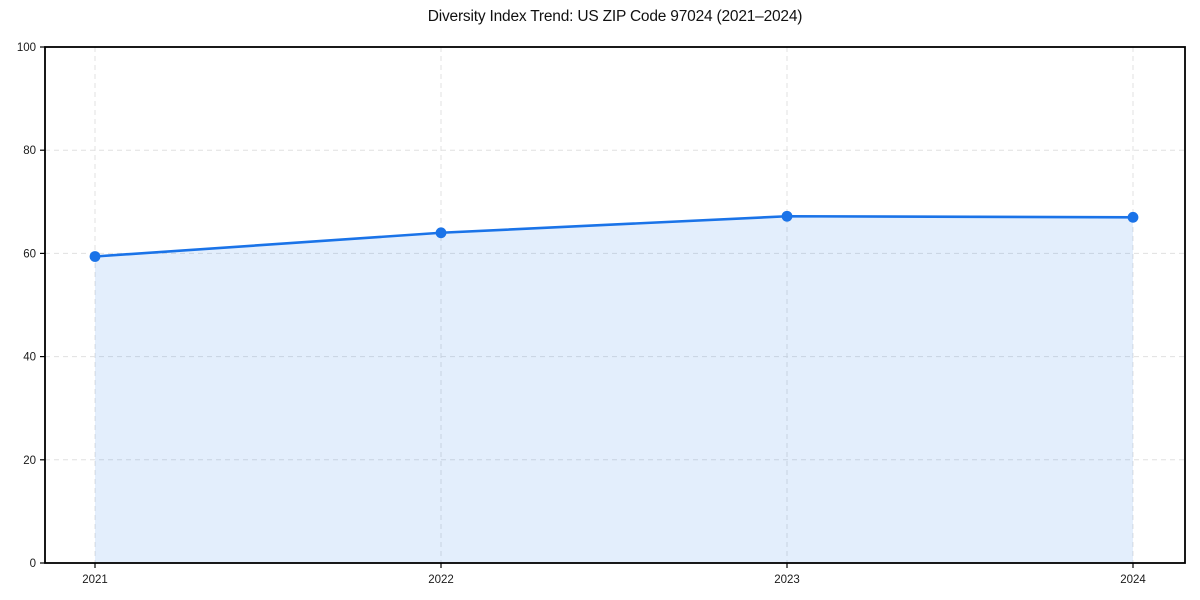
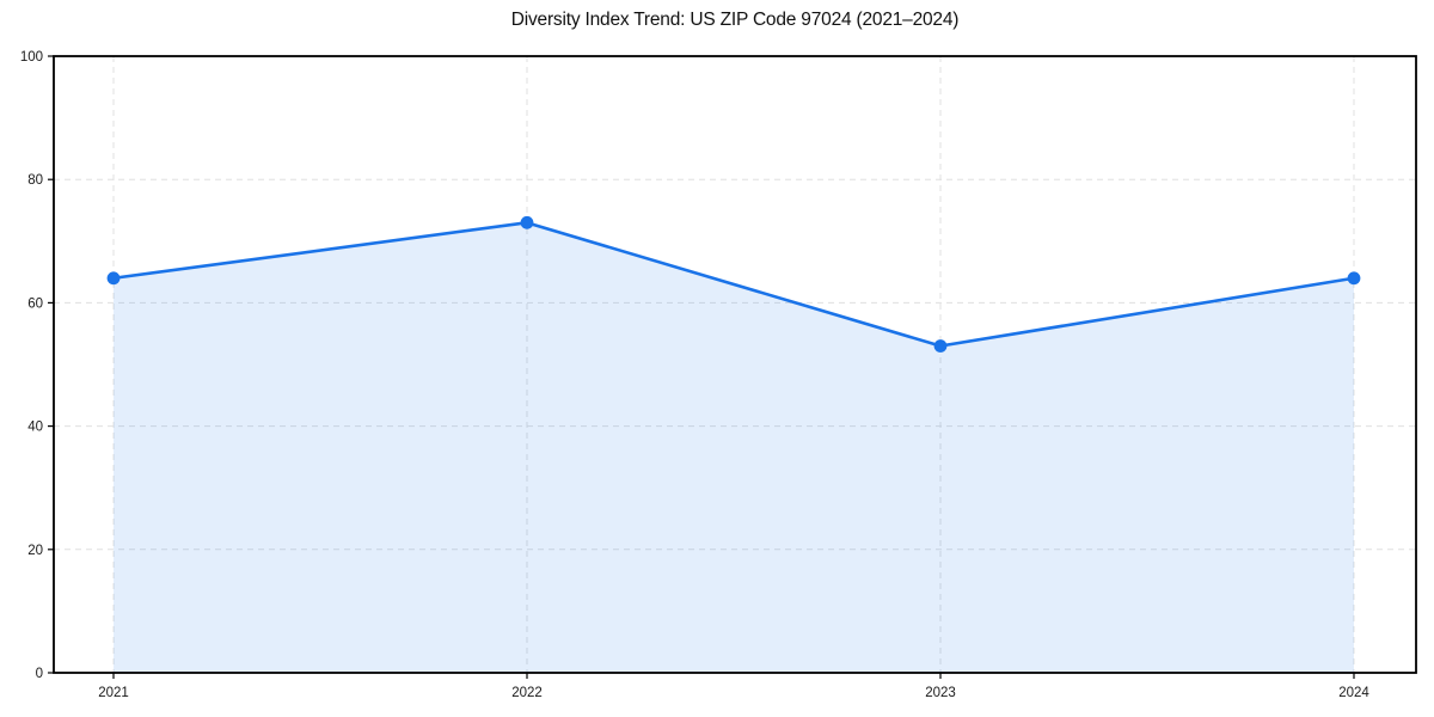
2021: 59 -> 64
2022: 64 -> 73
2023: 67 -> 53
2024: 67 -> 64
